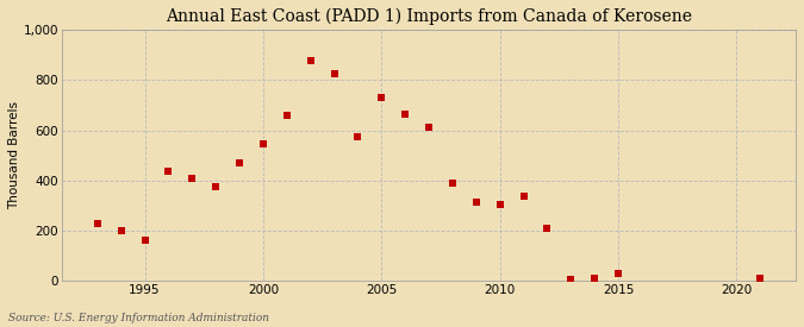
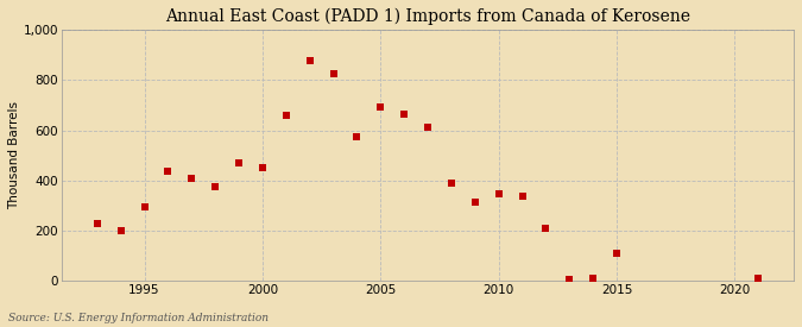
1995: 160 -> 295
2000: 545 -> 450
2005: 730 -> 695
2010: 305 -> 345
2015: 30 -> 110
